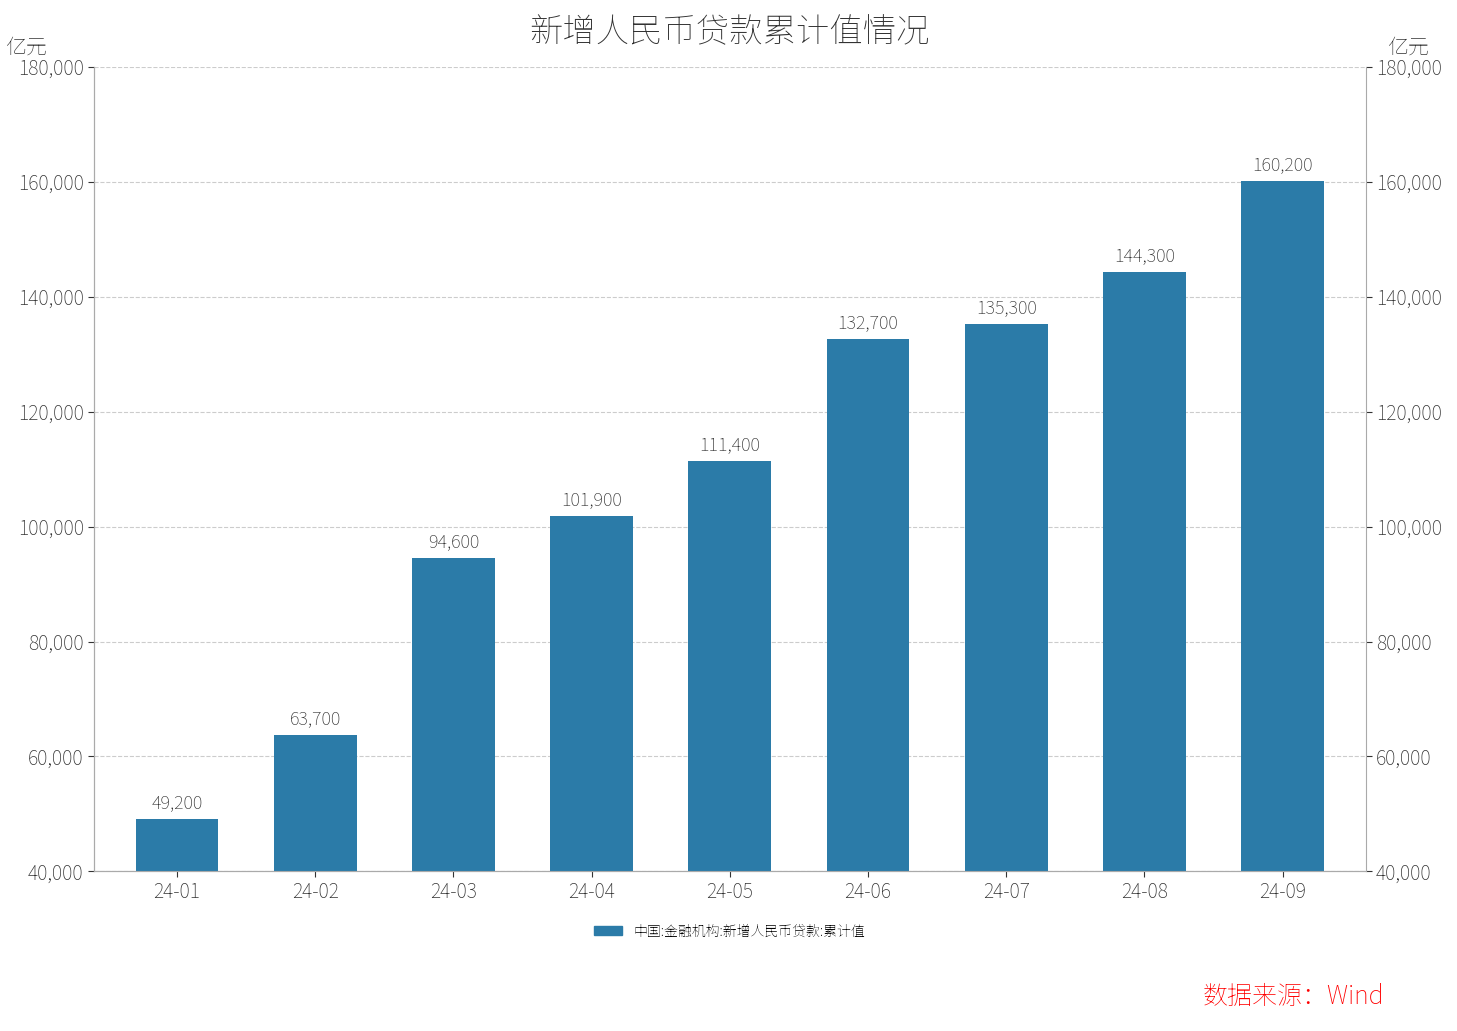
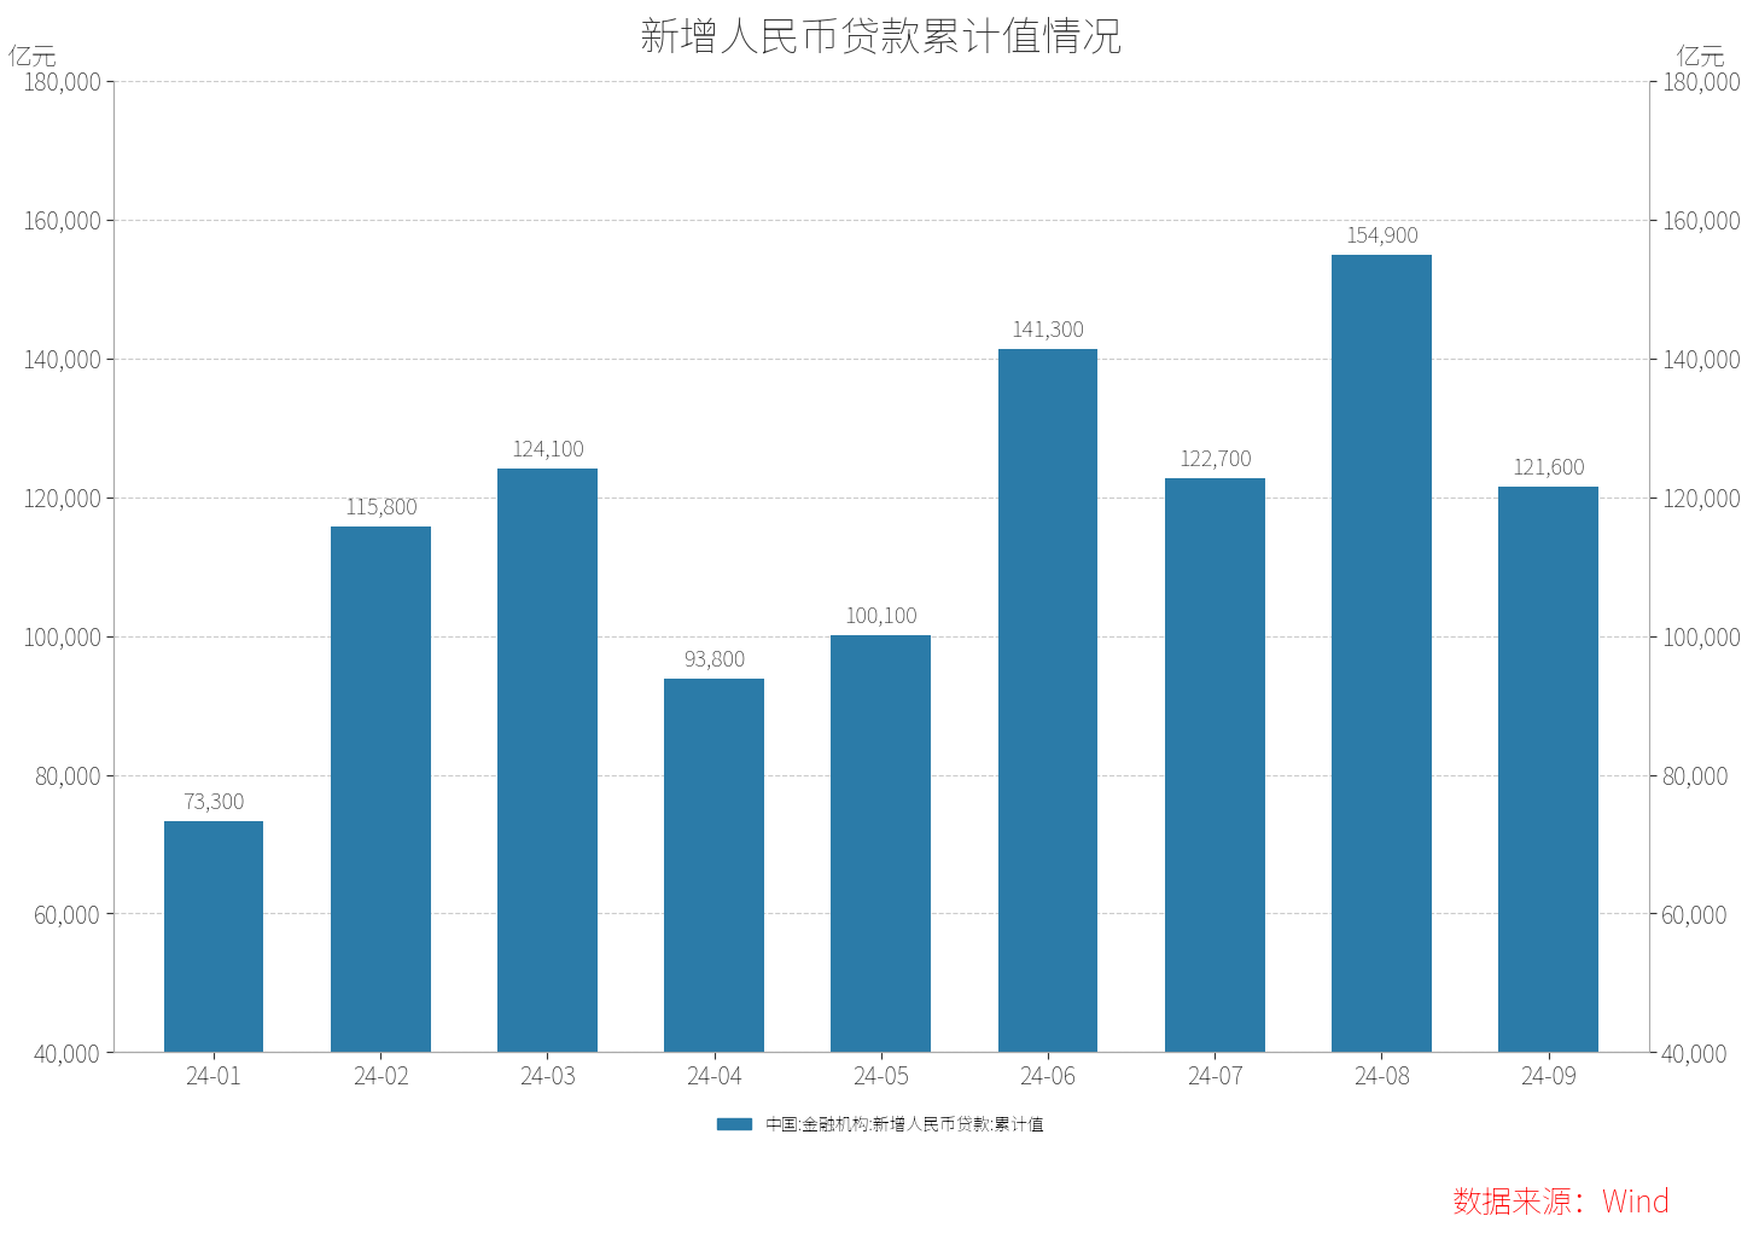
24-01: 49,200 -> 73,300
24-02: 63,700 -> 115,800
24-03: 94,600 -> 124,100
24-04: 101,900 -> 93,800
24-05: 111,400 -> 100,100
24-06: 132,700 -> 141,300
24-07: 135,300 -> 122,700
24-08: 144,300 -> 154,900
24-09: 160,200 -> 121,600
